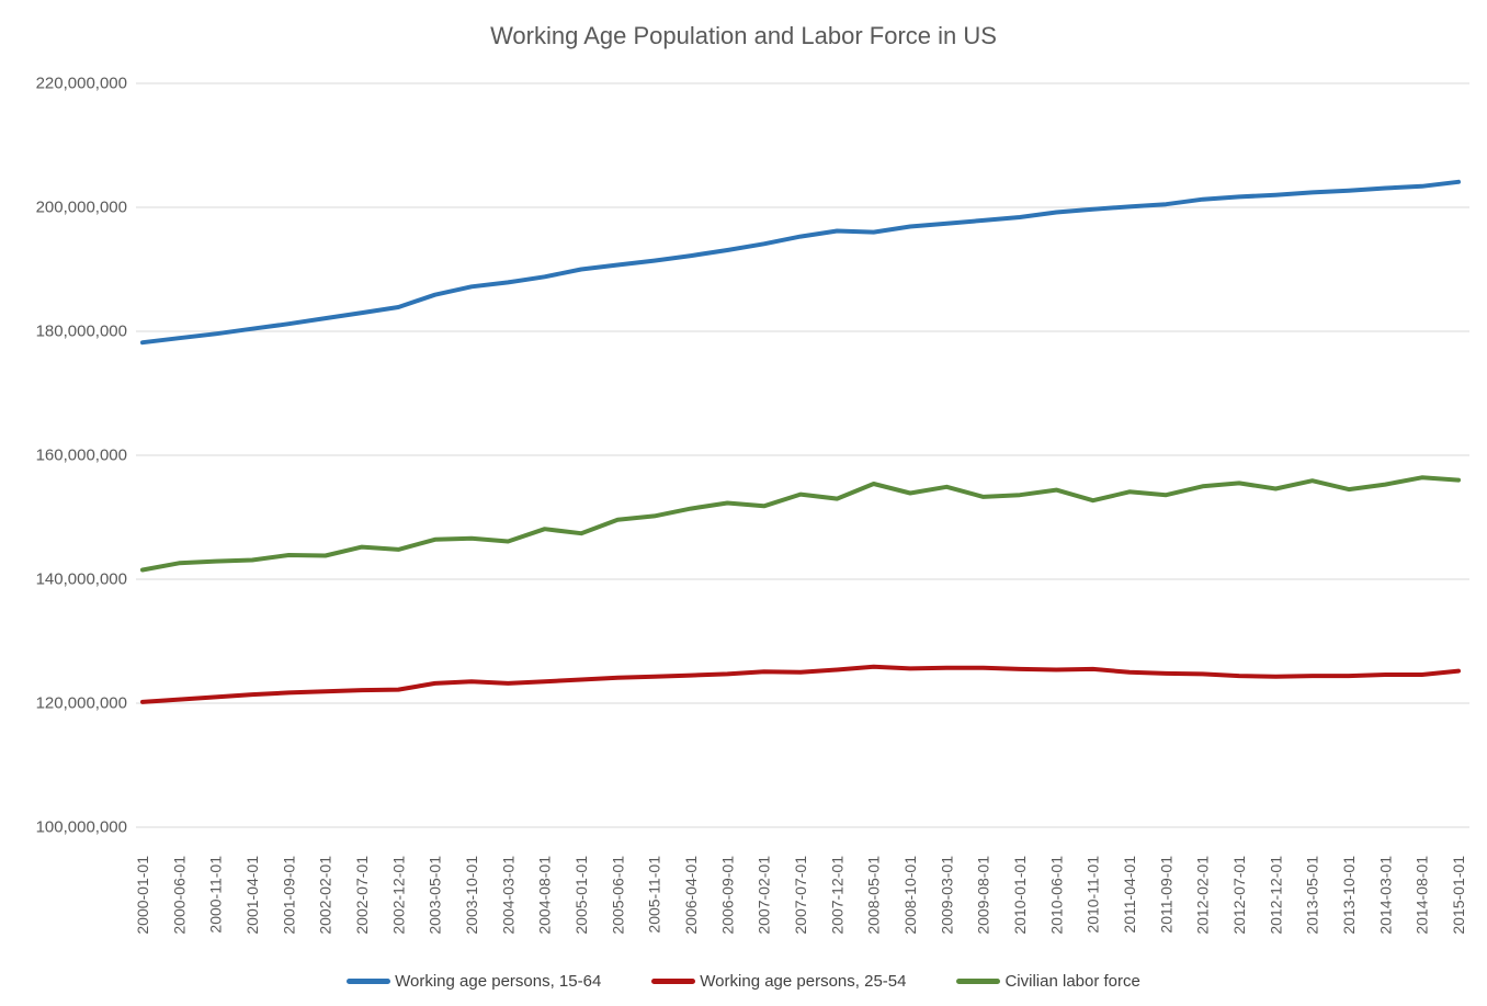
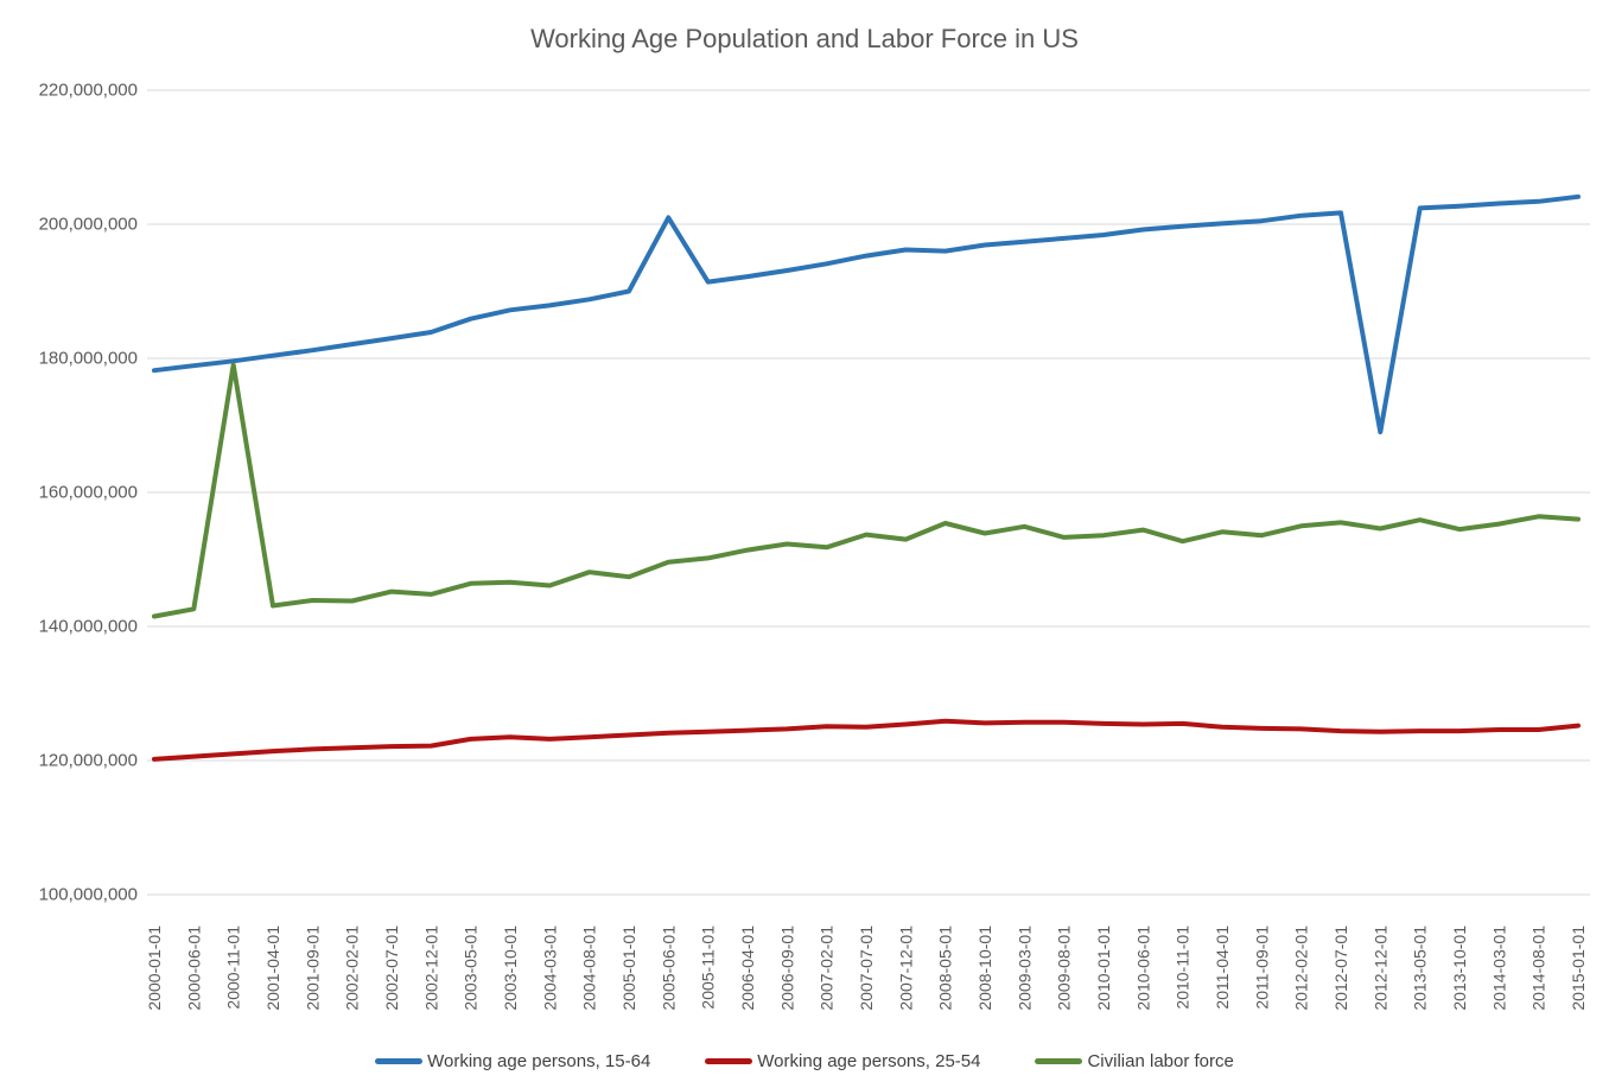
Civilian labor force/2000-11-01: 143000000 -> 179000000
Working age persons, 15-64/2005-06-01: 191000000 -> 201000000
Working age persons, 15-64/2012-12-01: 202000000 -> 169000000
